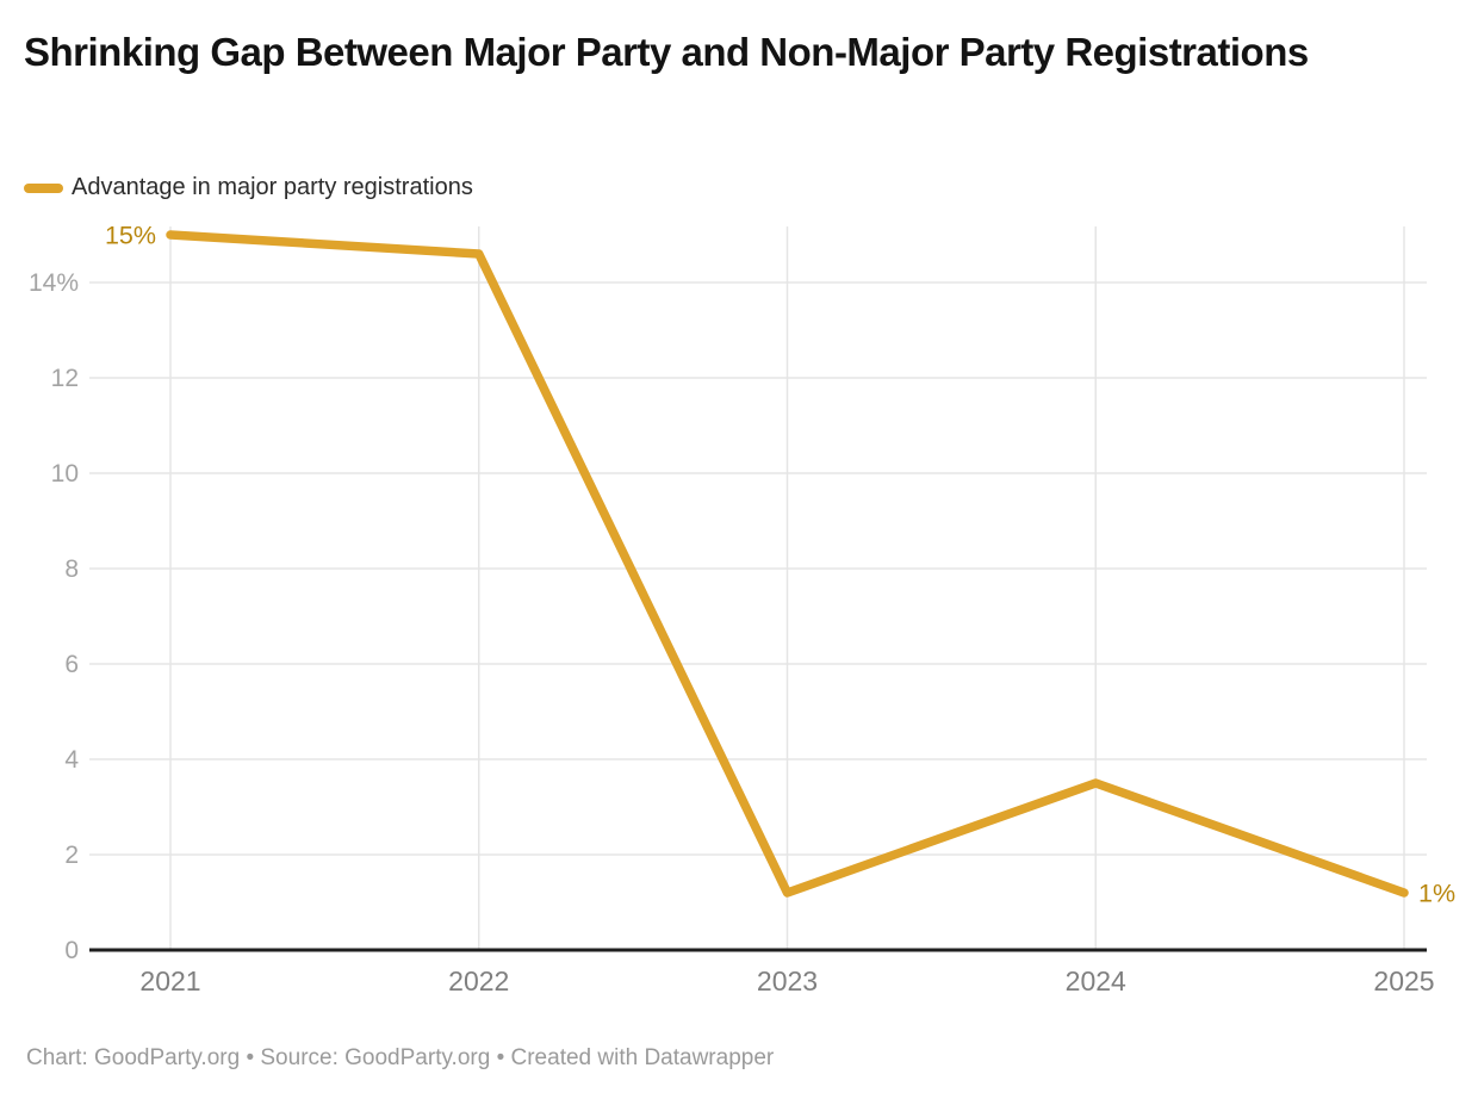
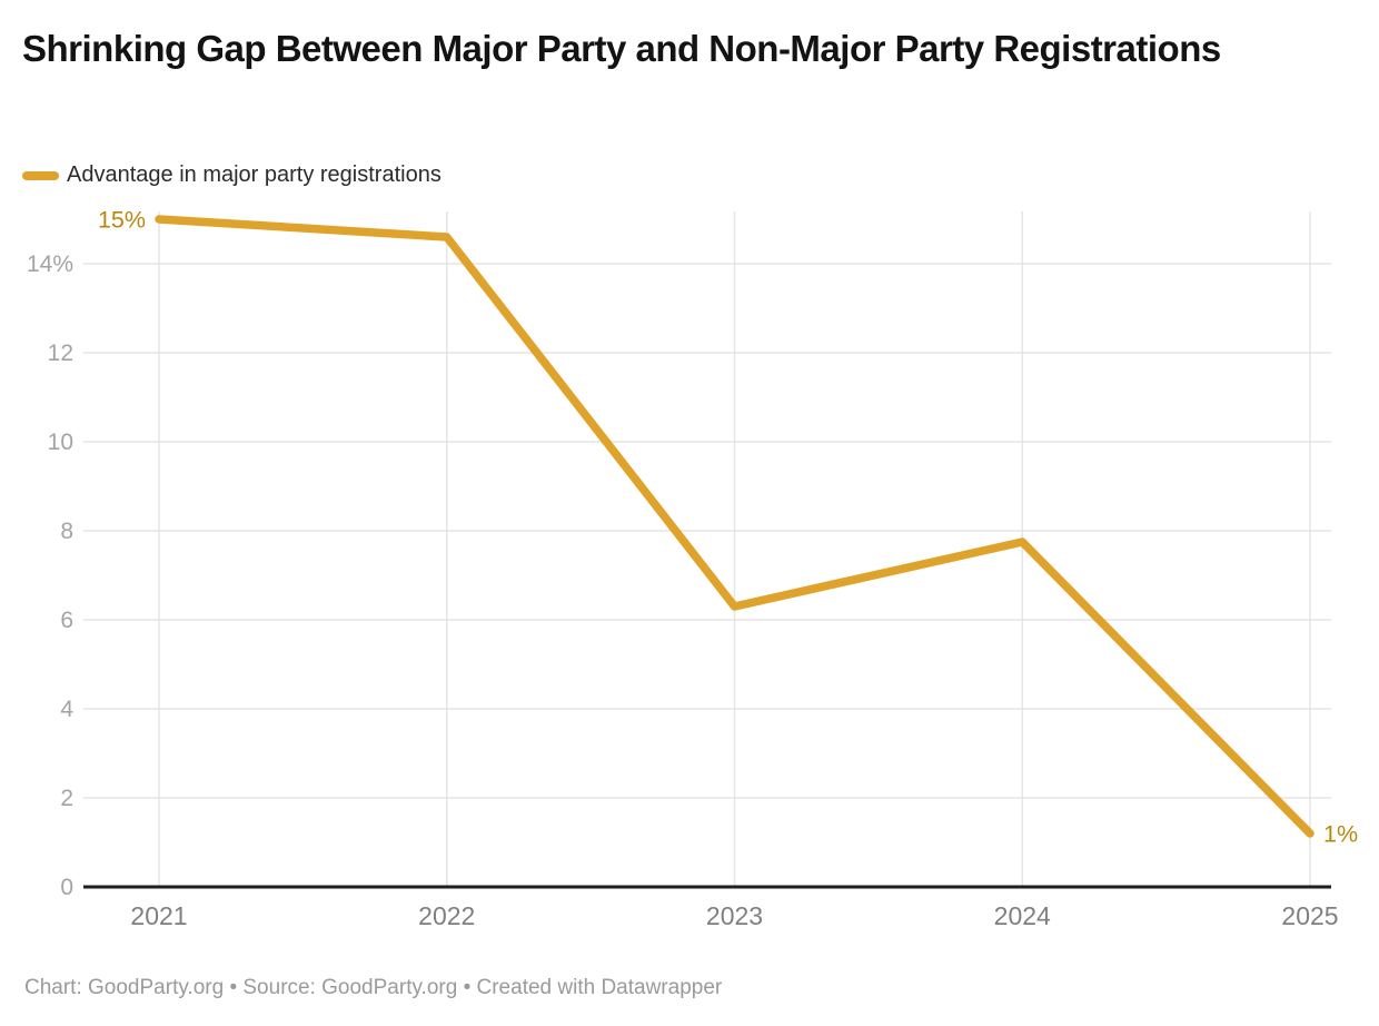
2023: 1.2% -> 6.3%
2024: 3.5% -> 7.8%
